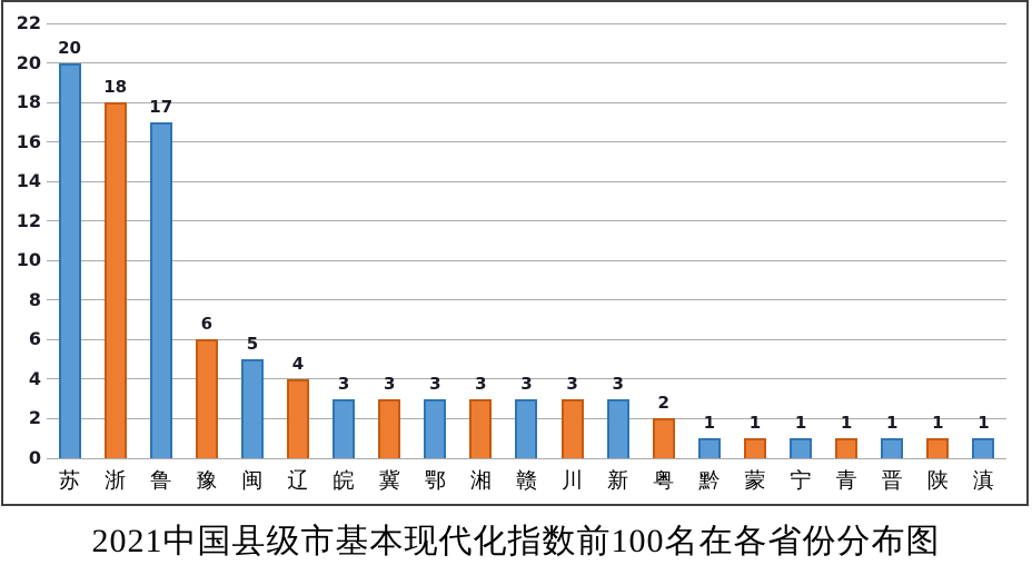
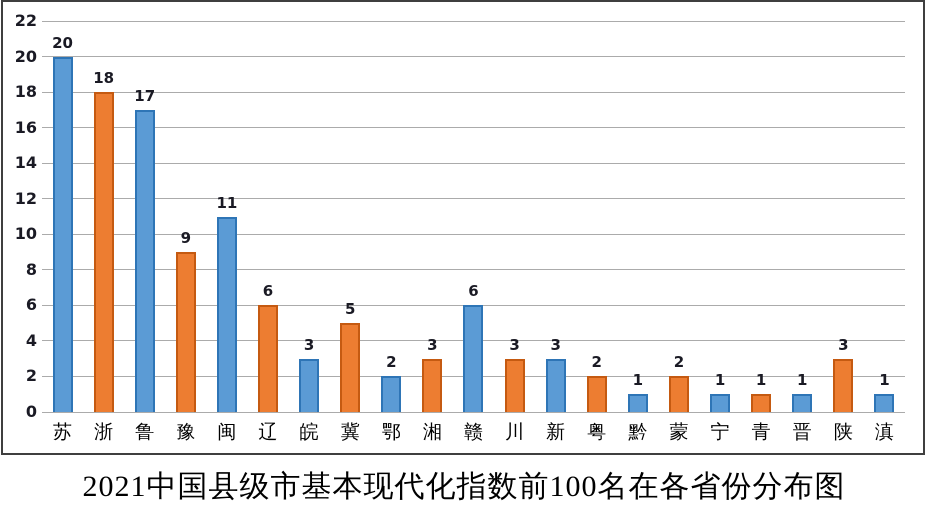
豫: 6 -> 9
闽: 5 -> 11
辽: 4 -> 6
冀: 3 -> 5
鄂: 3 -> 2
赣: 3 -> 6
蒙: 1 -> 2
陕: 1 -> 3
